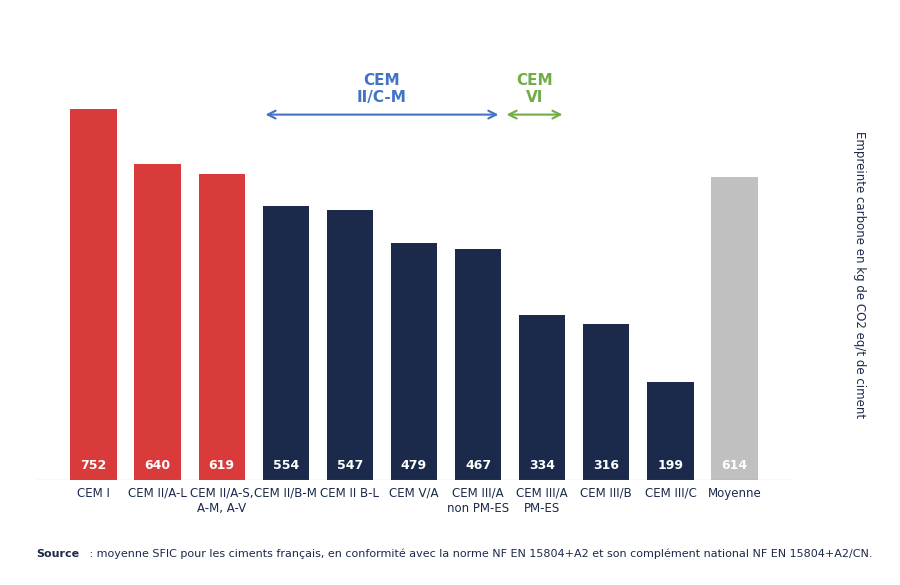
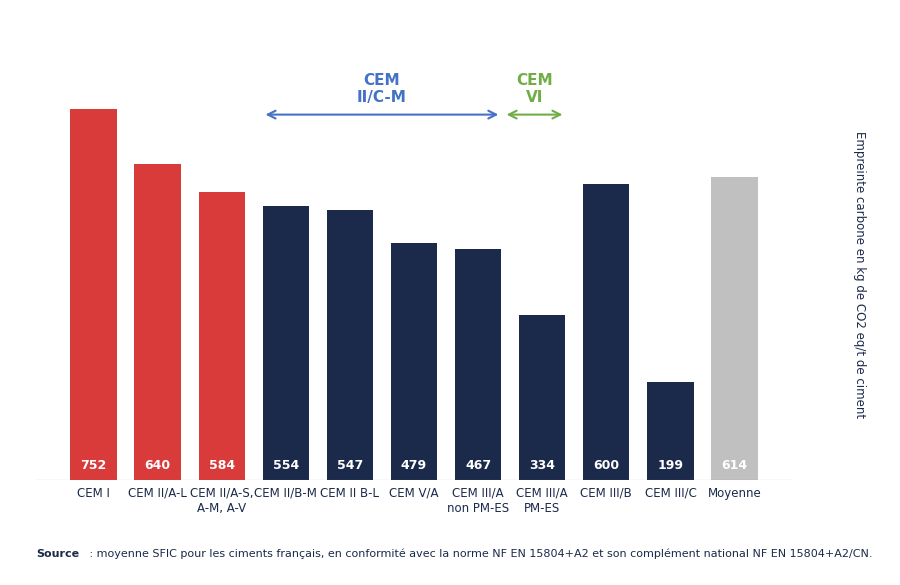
CEM II/A-S, A-M, A-V: 619 -> 584
CEM III/B: 316 -> 600
